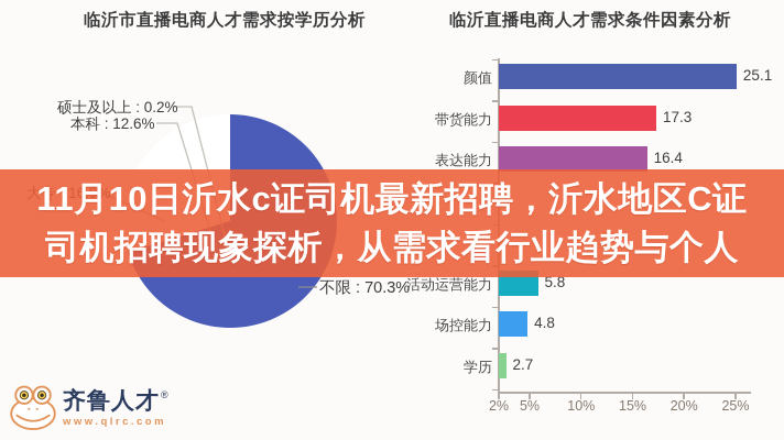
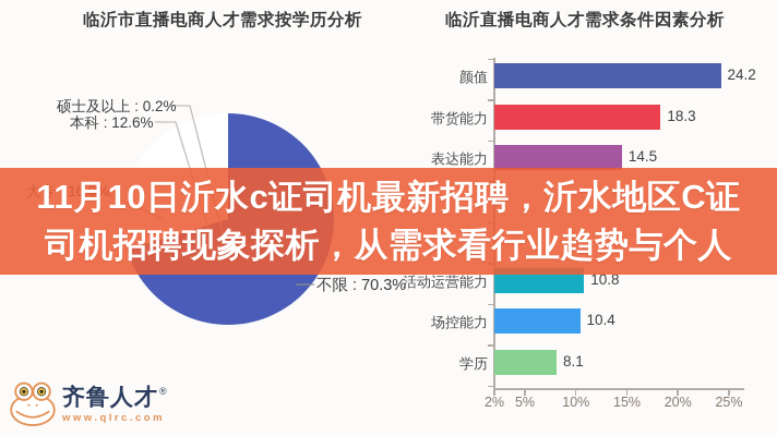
临沂直播电商人才需求条件因素分析/颜值: 25.1 -> 24.2
临沂直播电商人才需求条件因素分析/带货能力: 17.3 -> 18.3
临沂直播电商人才需求条件因素分析/表达能力: 16.4 -> 14.5
临沂直播电商人才需求条件因素分析/活动运营能力: 5.8 -> 10.8
临沂直播电商人才需求条件因素分析/场控能力: 4.8 -> 10.4
临沂直播电商人才需求条件因素分析/学历: 2.7 -> 8.1
